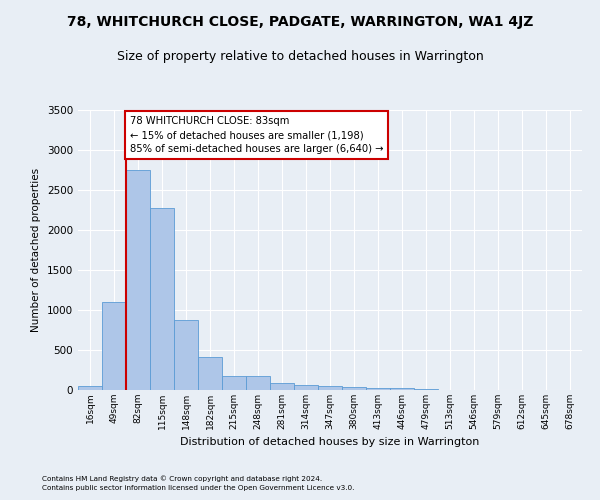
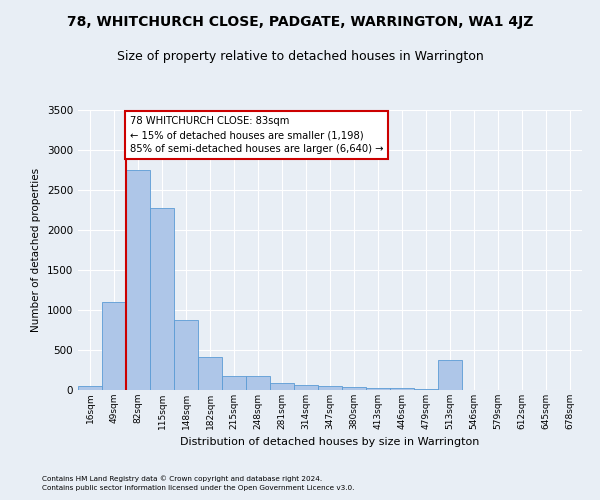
513sqm: 0 -> 380
